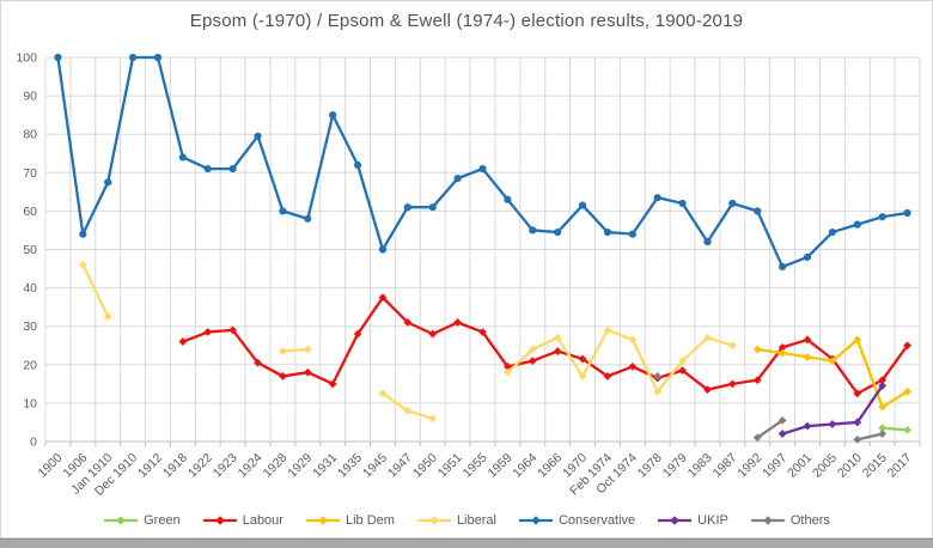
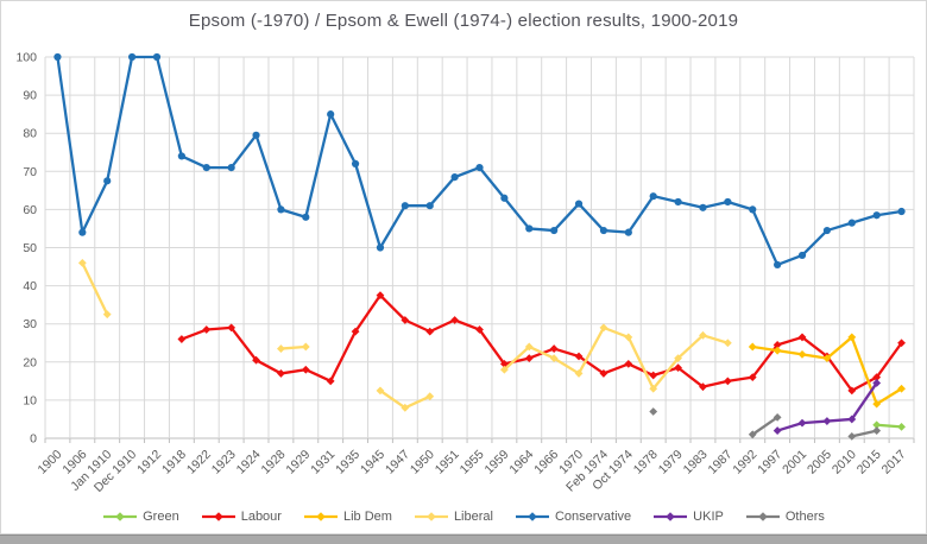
Liberal/1950: 6 -> 11
Liberal/1966: 27 -> 21
Others/1978: 17 -> 7
Conservative/1983: 52 -> 60
